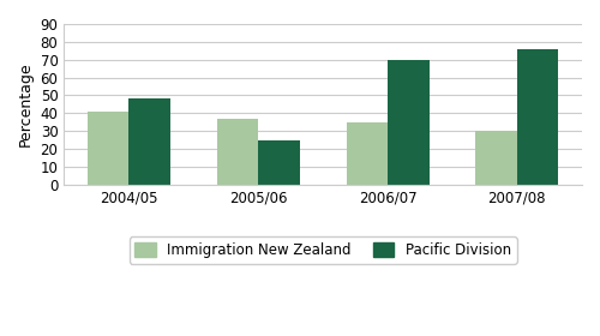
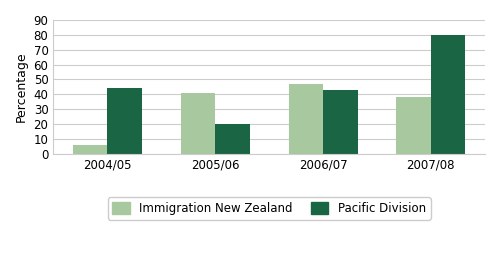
Immigration New Zealand/2004/05: 41 -> 6
Pacific Division/2004/05: 48 -> 44
Immigration New Zealand/2005/06: 37 -> 41
Pacific Division/2005/06: 25 -> 20
Immigration New Zealand/2006/07: 35 -> 47
Pacific Division/2006/07: 70 -> 43
Immigration New Zealand/2007/08: 30 -> 38
Pacific Division/2007/08: 76 -> 80
